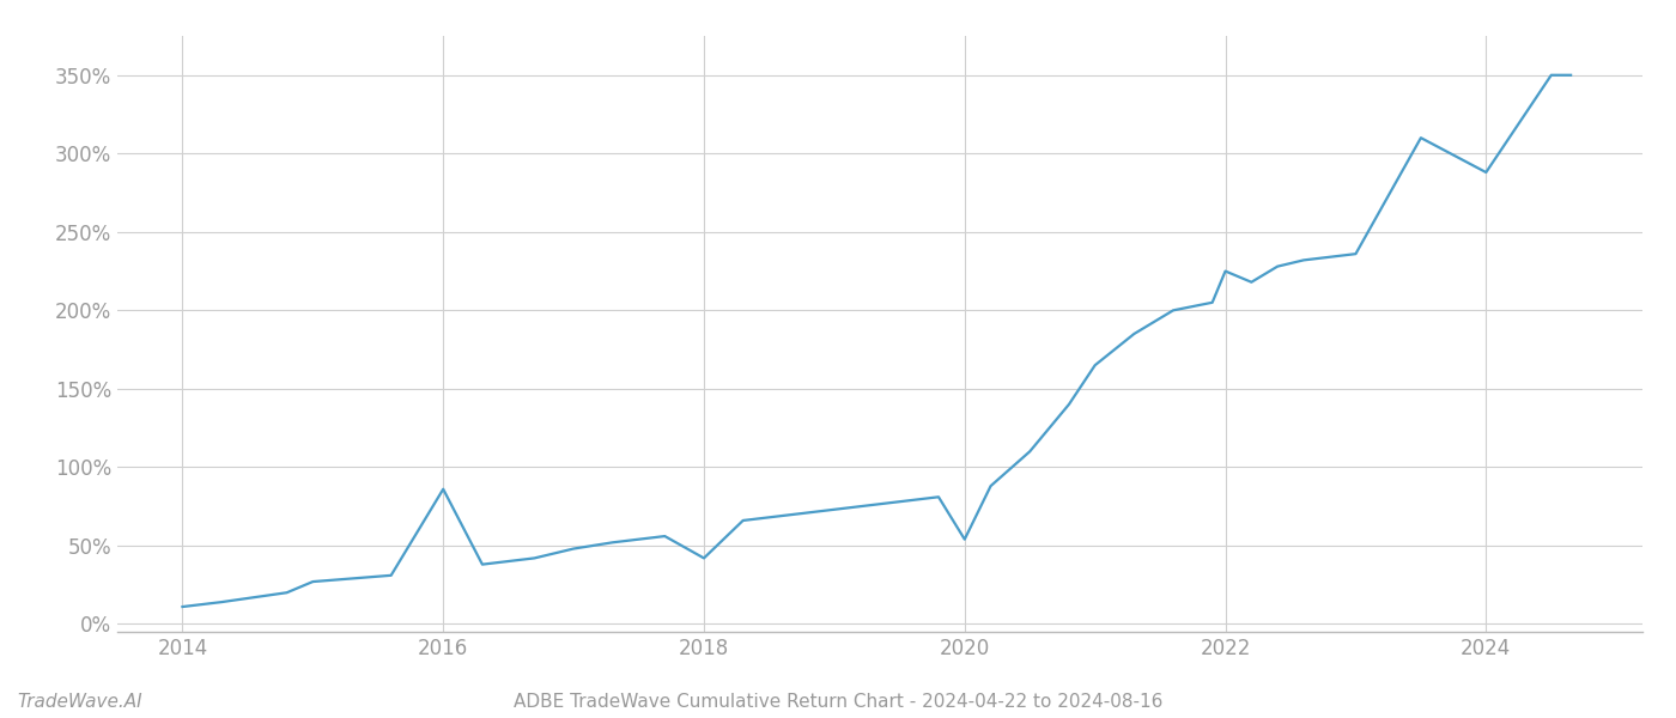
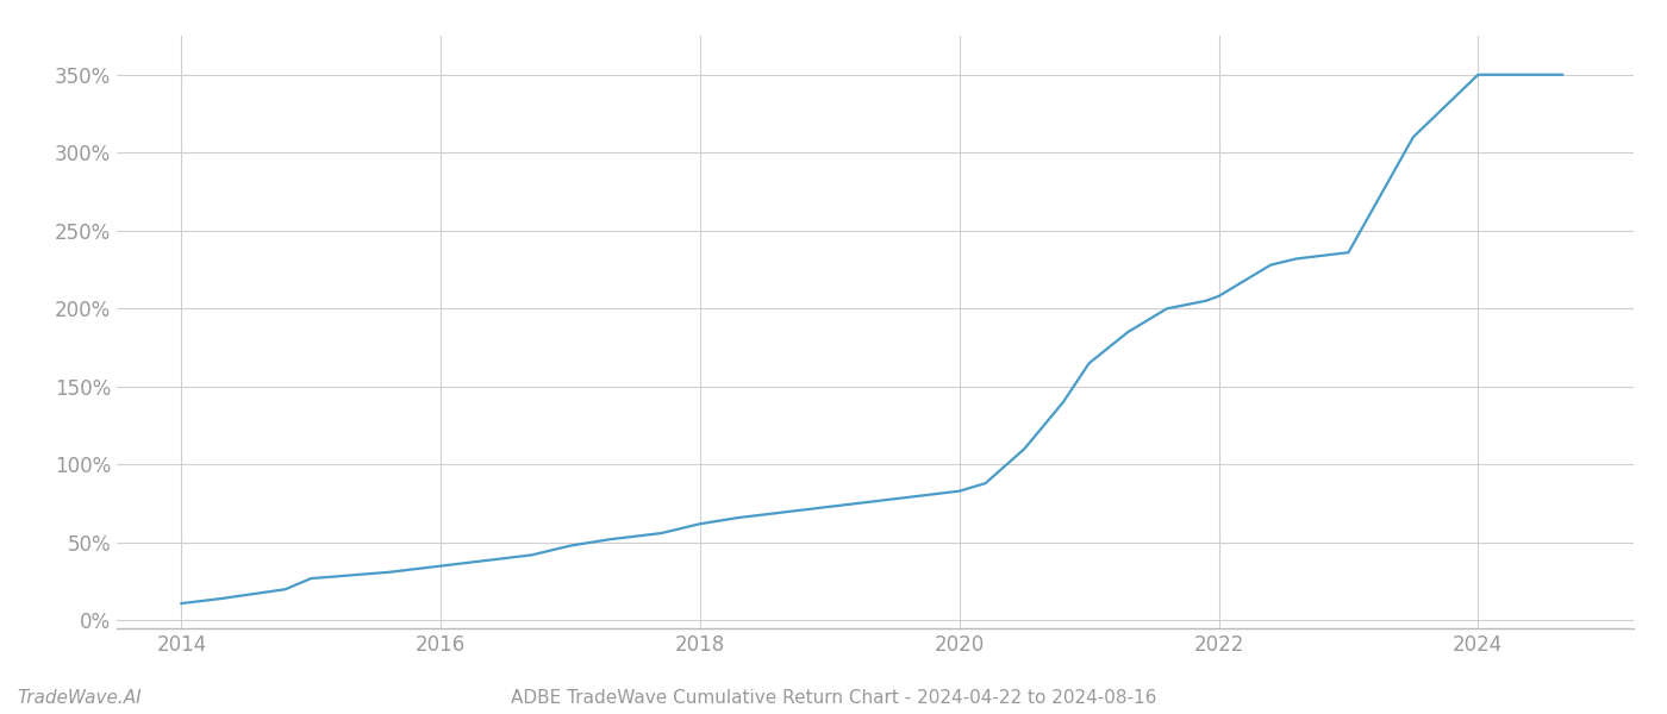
2016: 86% -> 35%
2018: 42% -> 62%
2020: 54% -> 83%
2022: 225% -> 208%
2024: 288% -> 350%
